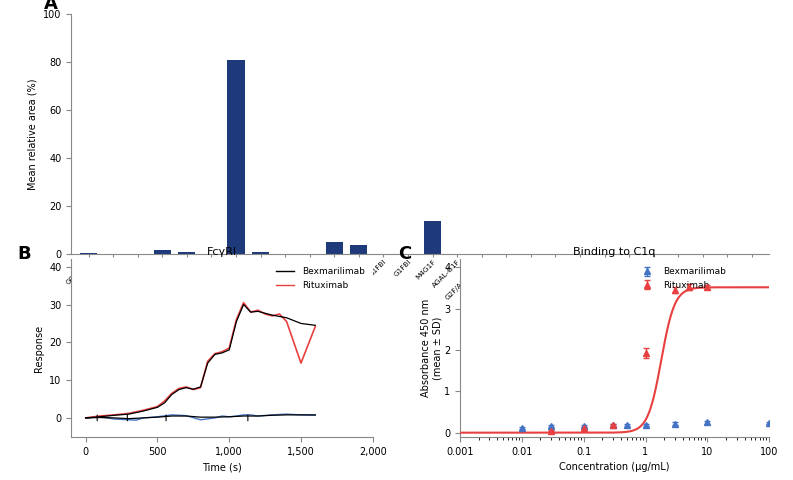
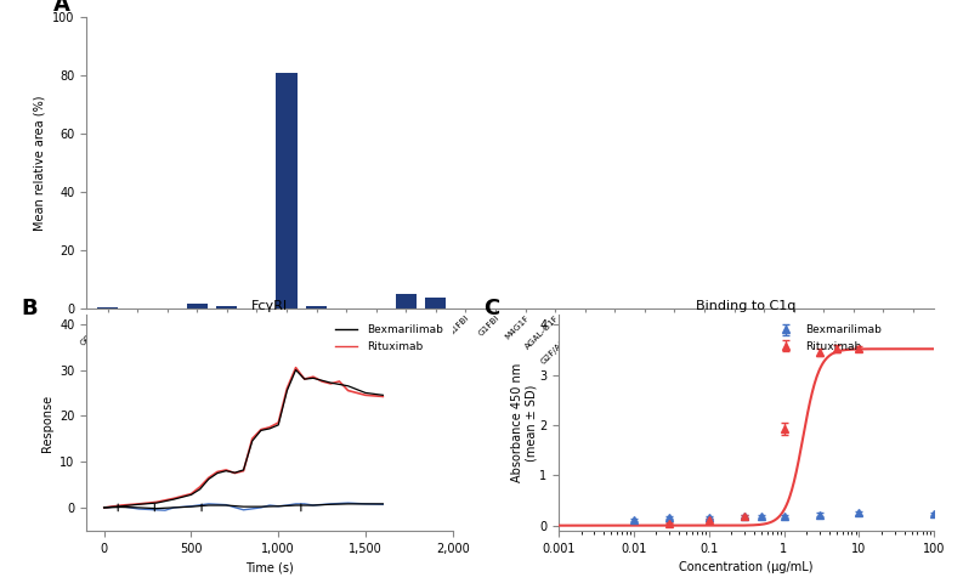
M4G1F: 14.0 -> 0.1
FcγRI/Rituximab/1,500: 14.5 -> 24.5
